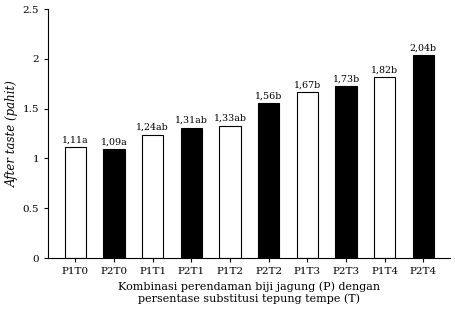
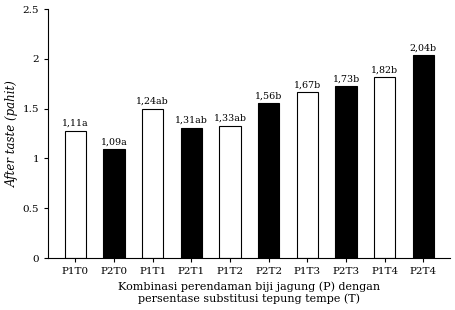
P1T0: 1.11 -> 1.28
P1T1: 1.24 -> 1.50
